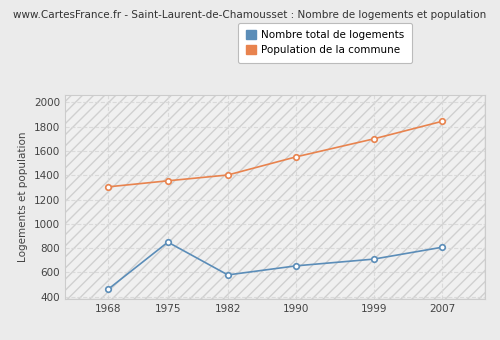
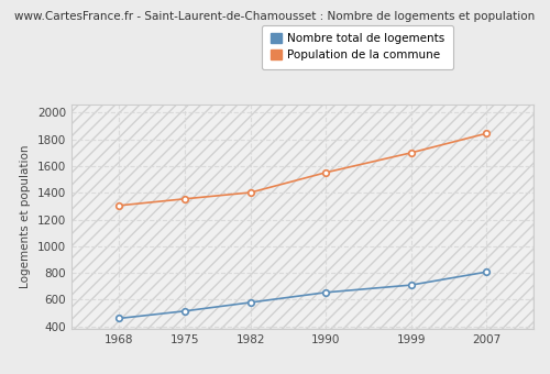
Nombre total de logements/1975: 850 -> 520
